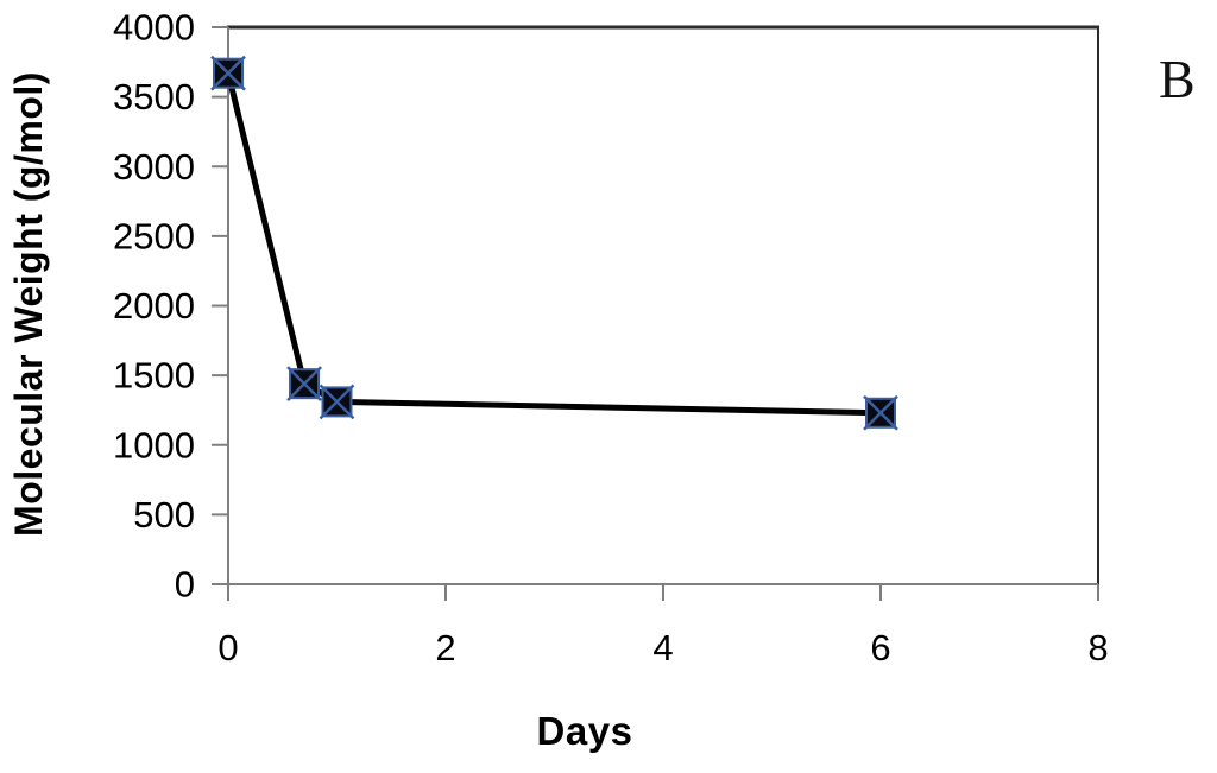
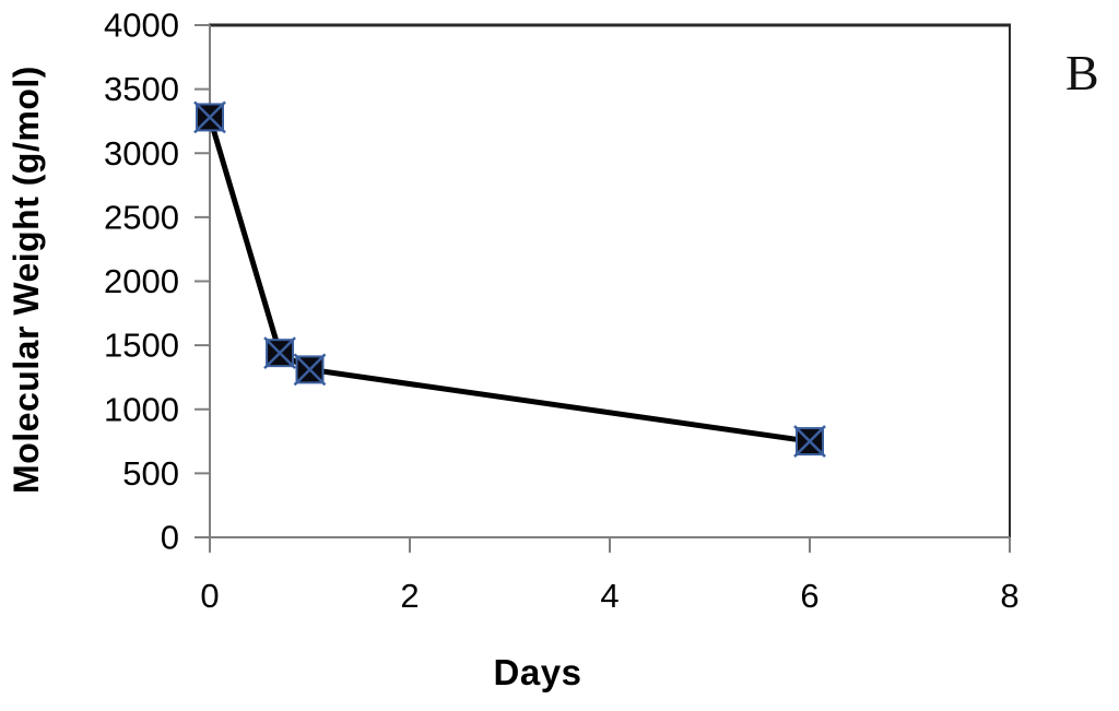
0: 3670 -> 3280
6: 1230 -> 750
